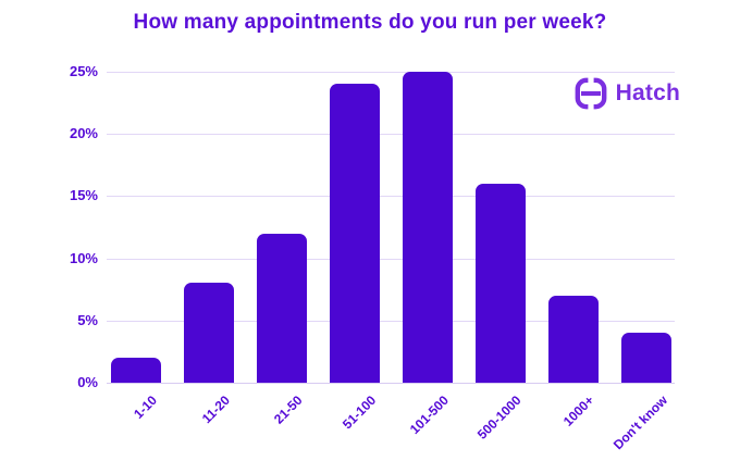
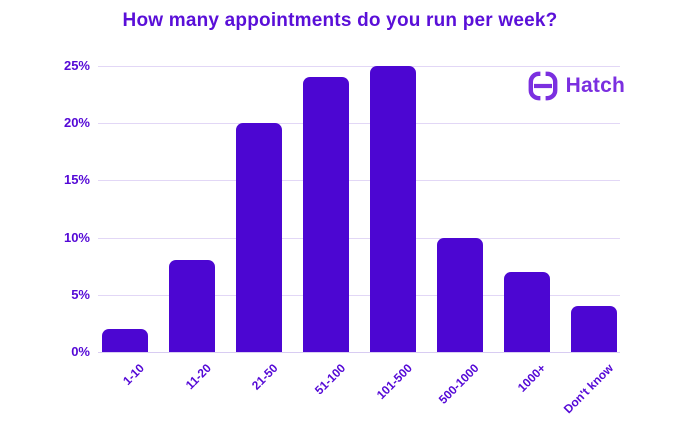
21-50: 12% -> 20%
500-1000: 16% -> 10%
